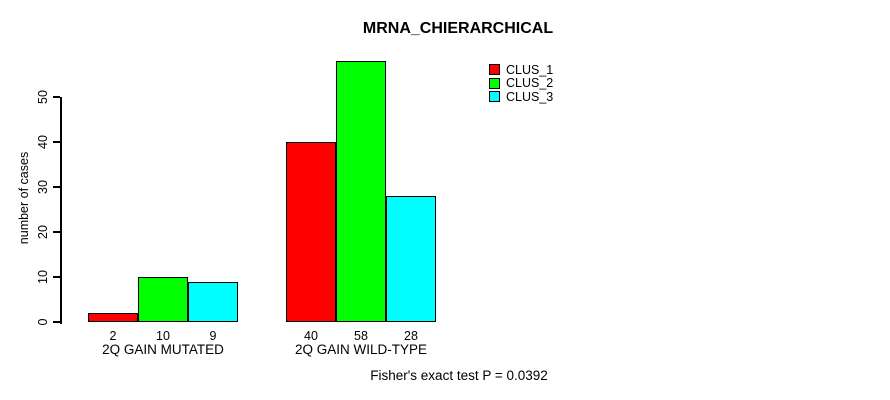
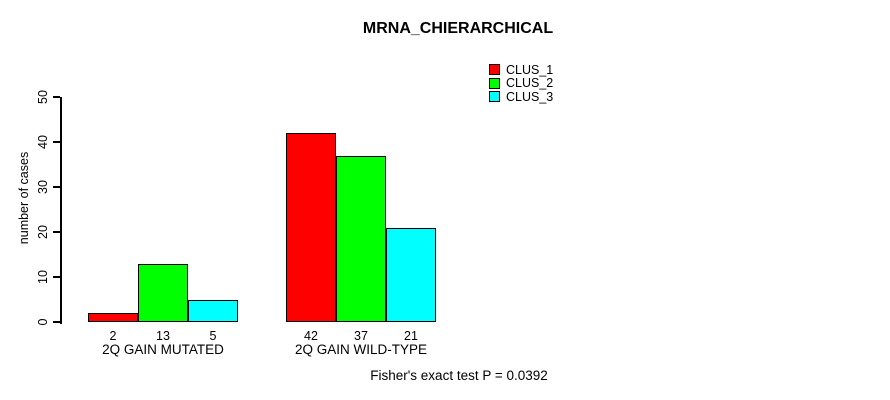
CLUS_2/2Q GAIN MUTATED: 10 -> 13
CLUS_3/2Q GAIN MUTATED: 9 -> 5
CLUS_1/2Q GAIN WILD-TYPE: 40 -> 42
CLUS_2/2Q GAIN WILD-TYPE: 58 -> 37
CLUS_3/2Q GAIN WILD-TYPE: 28 -> 21
